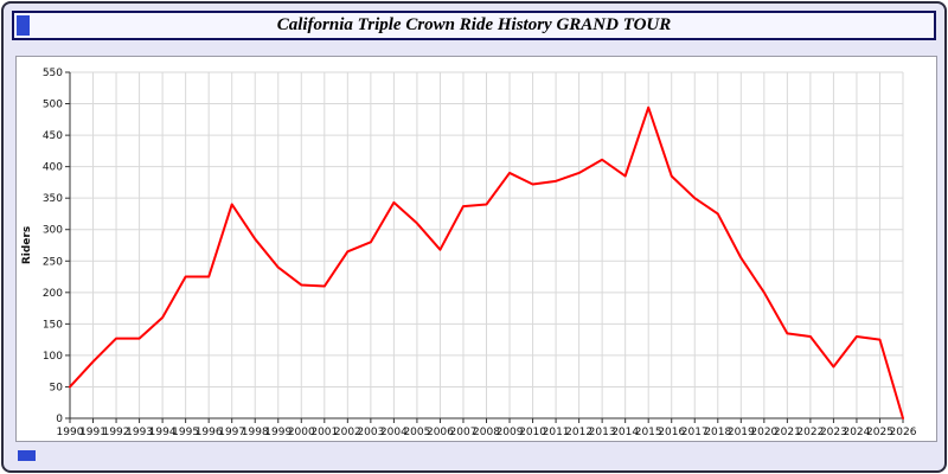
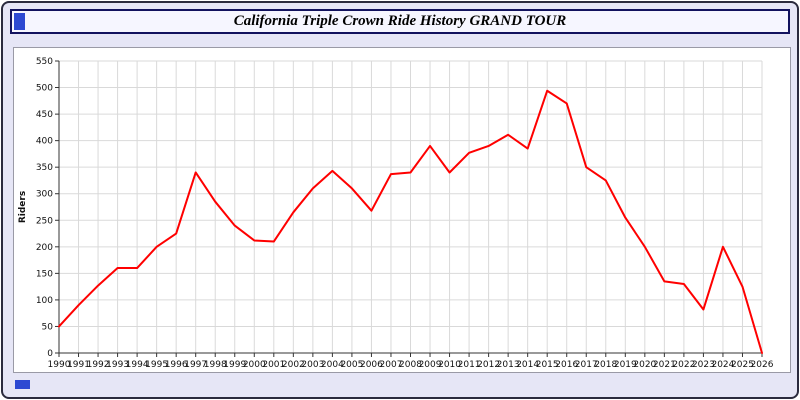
1993: 130 -> 160
1995: 220 -> 200
2003: 280 -> 310
2010: 370 -> 340
2016: 380 -> 470
2024: 130 -> 200
